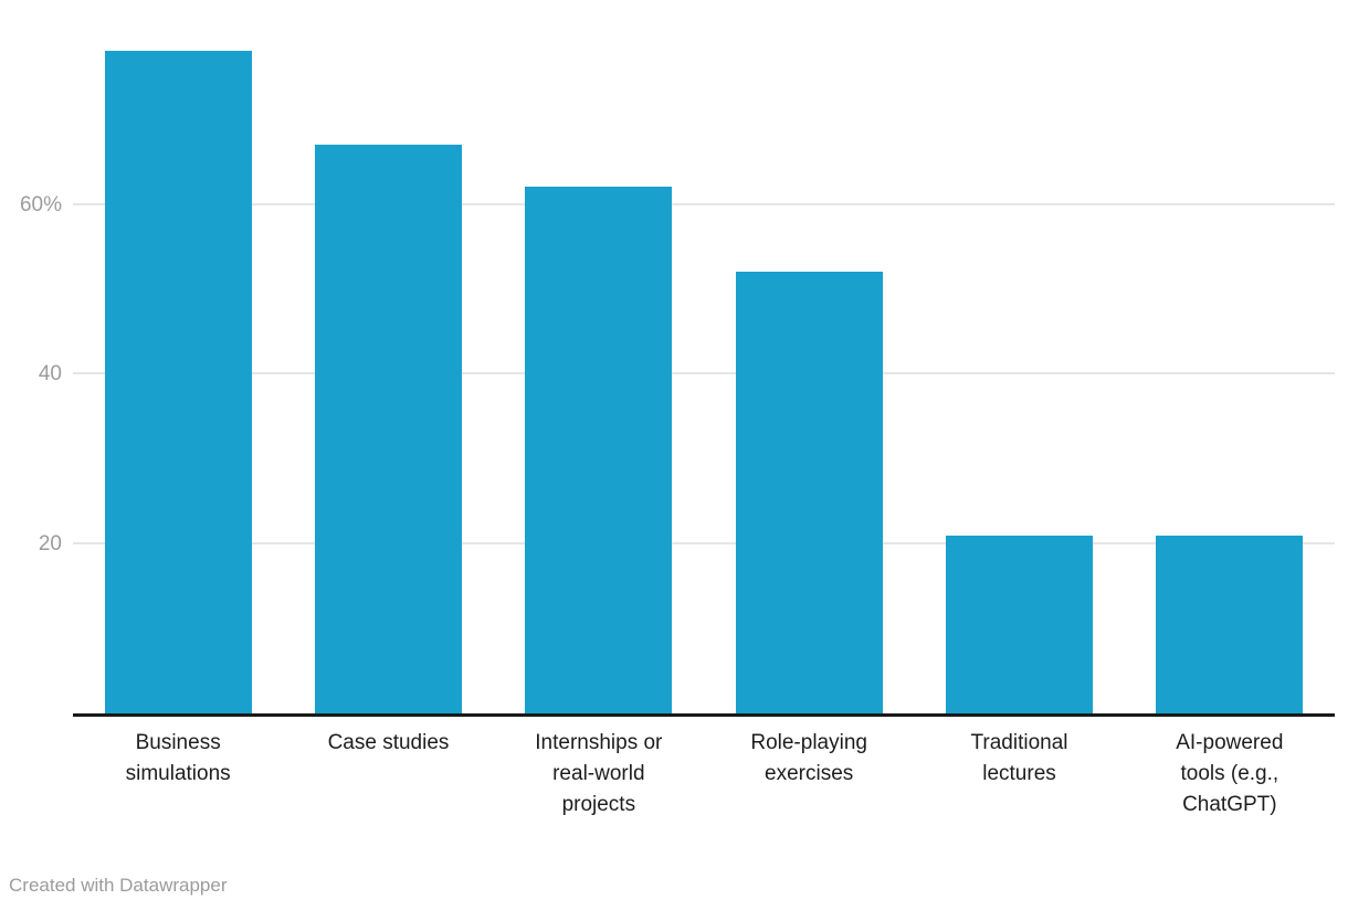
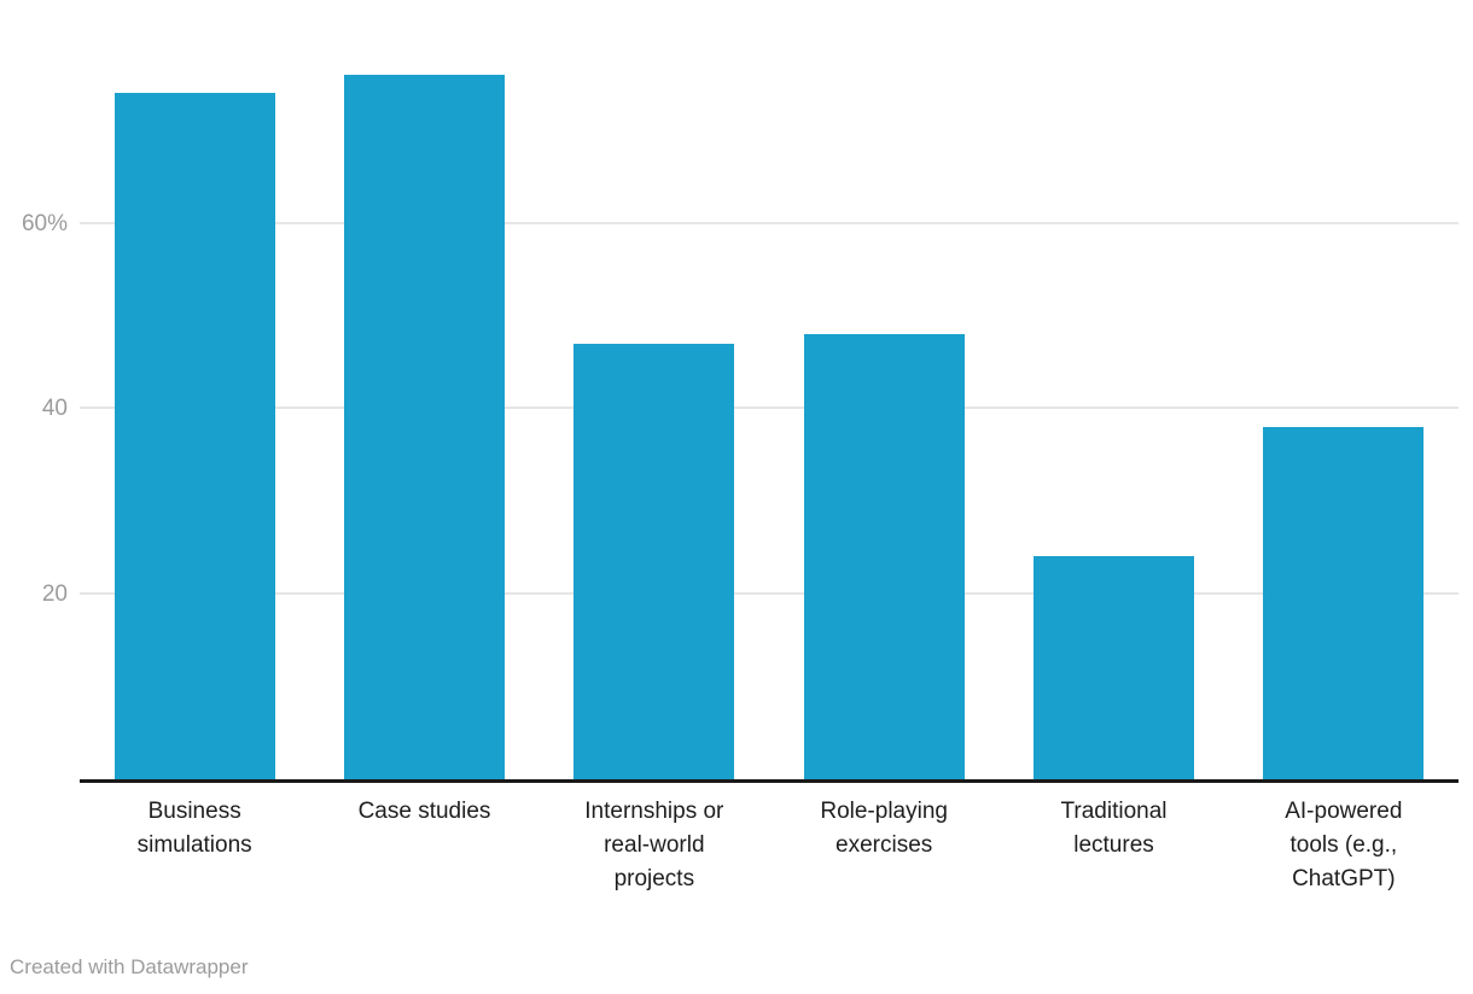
Business simulations: 78% -> 74%
Case studies: 67% -> 76%
Internships or real-world projects: 62% -> 47%
Role-playing exercises: 52% -> 48%
Traditional lectures: 21% -> 24%
AI-powered tools (e.g., ChatGPT): 21% -> 38%
